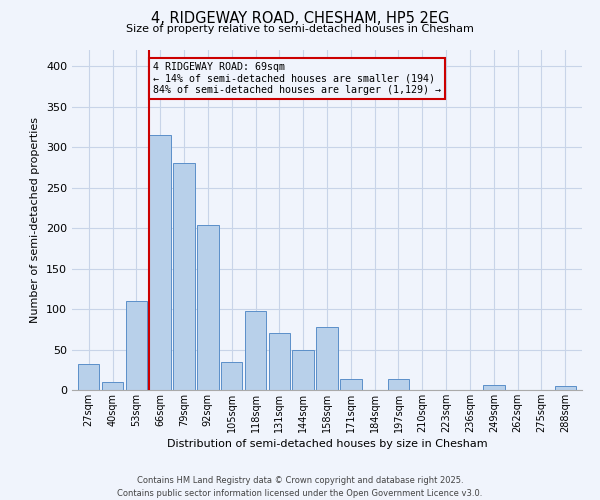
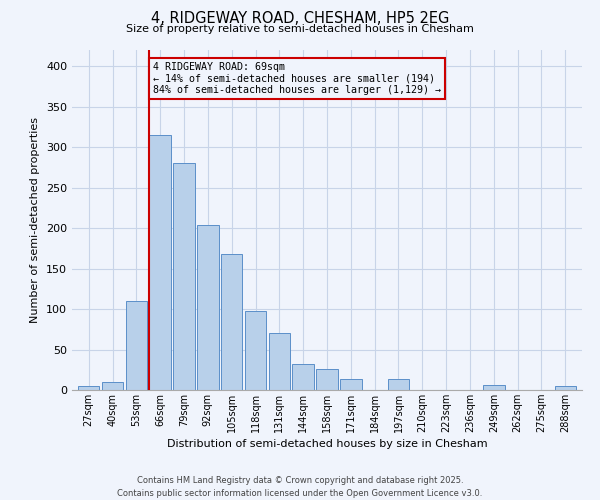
27sqm: 32 -> 5
105sqm: 34 -> 168
144sqm: 50 -> 32
158sqm: 78 -> 26
